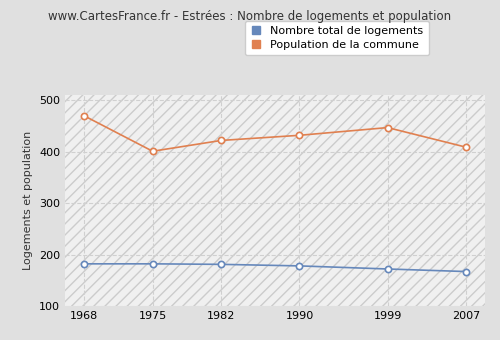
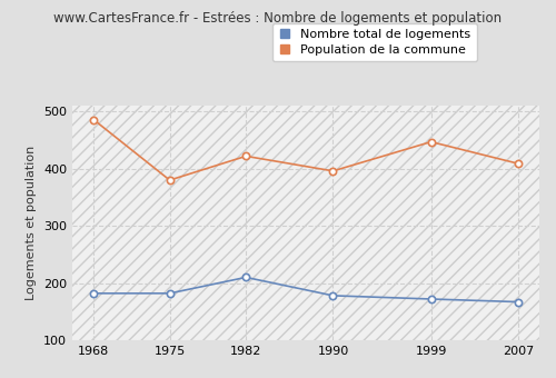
Population de la commune/1968: 470 -> 486
Population de la commune/1975: 401 -> 380
Nombre total de logements/1982: 181 -> 210
Population de la commune/1990: 432 -> 396
